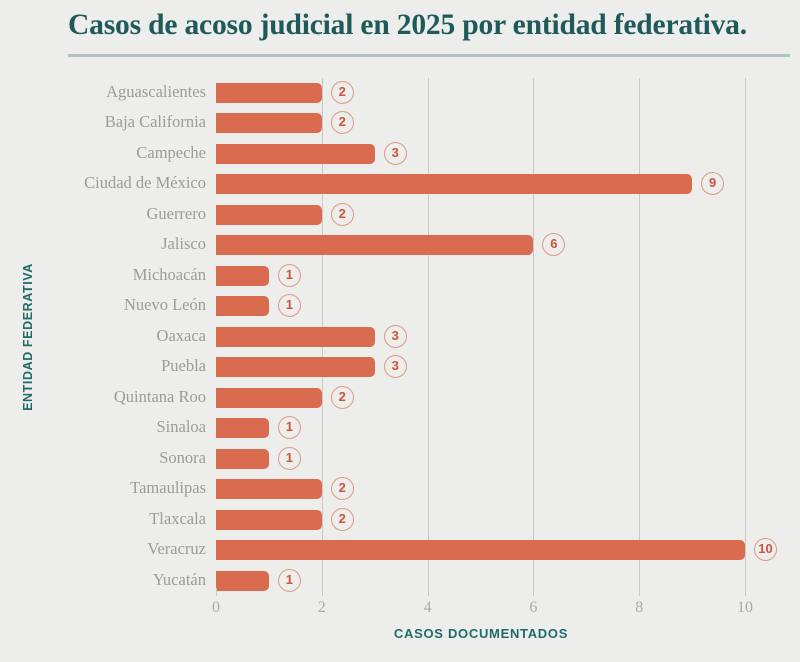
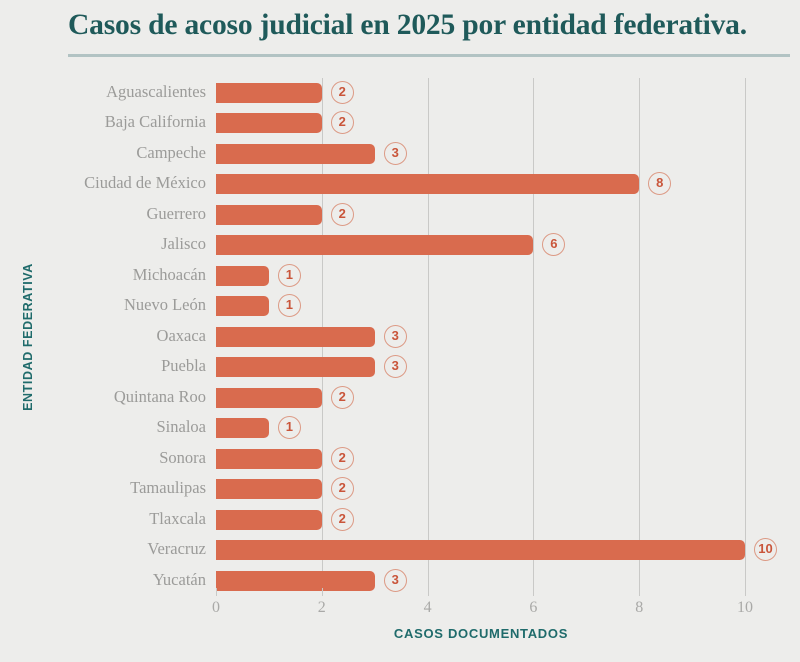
Ciudad de México: 9 -> 8
Sonora: 1 -> 2
Yucatán: 1 -> 3
